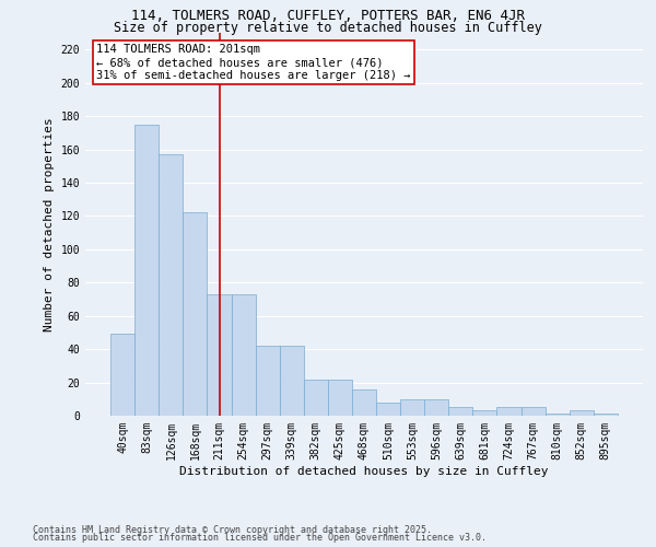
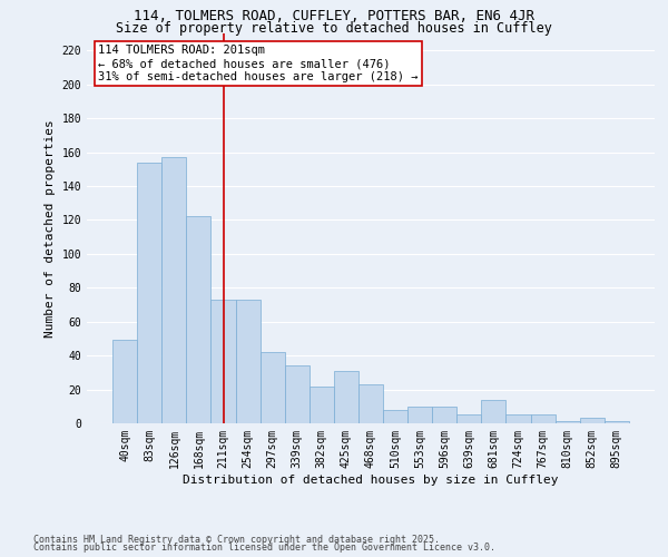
83sqm: 175 -> 154
339sqm: 42 -> 34
425sqm: 22 -> 31
468sqm: 16 -> 23
681sqm: 3 -> 14
